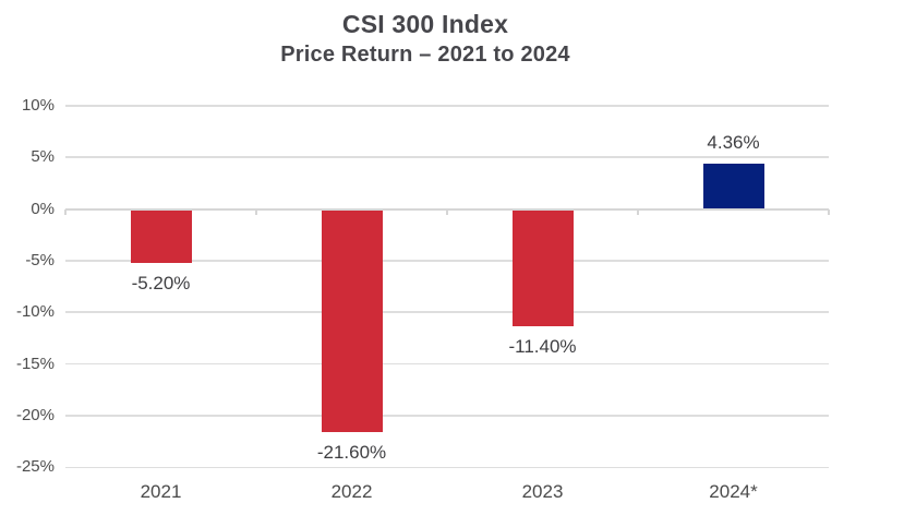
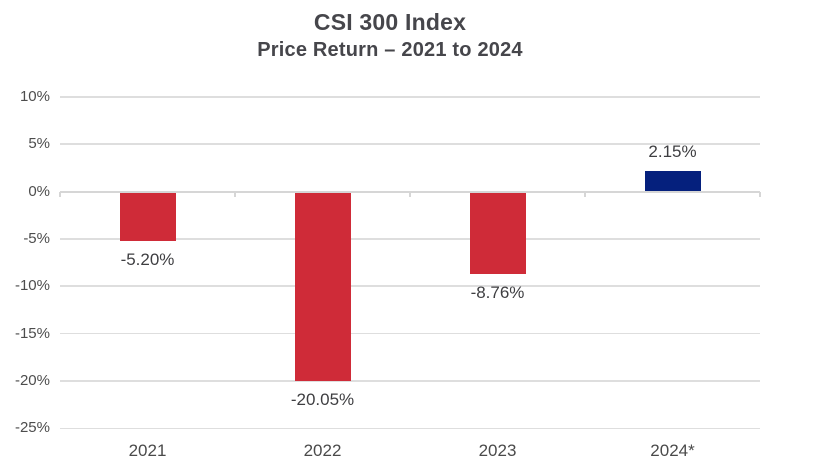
2022: -21.60% -> -20.05%
2023: -11.40% -> -8.76%
2024*: 4.36% -> 2.15%
